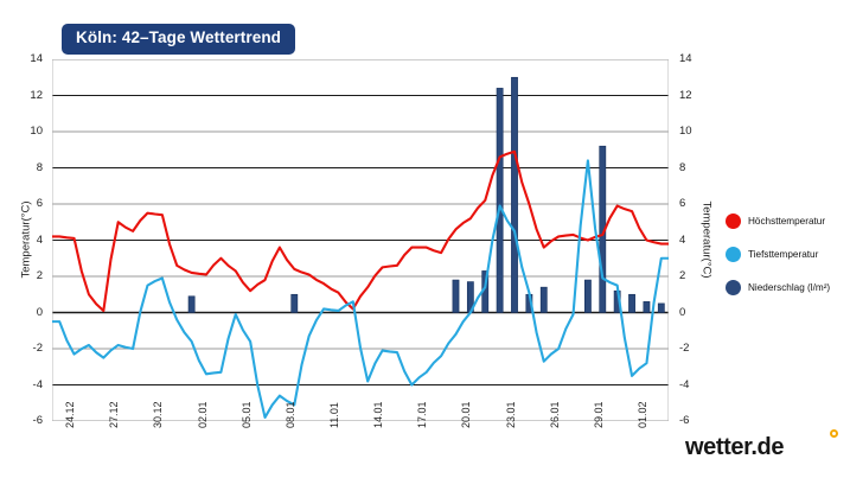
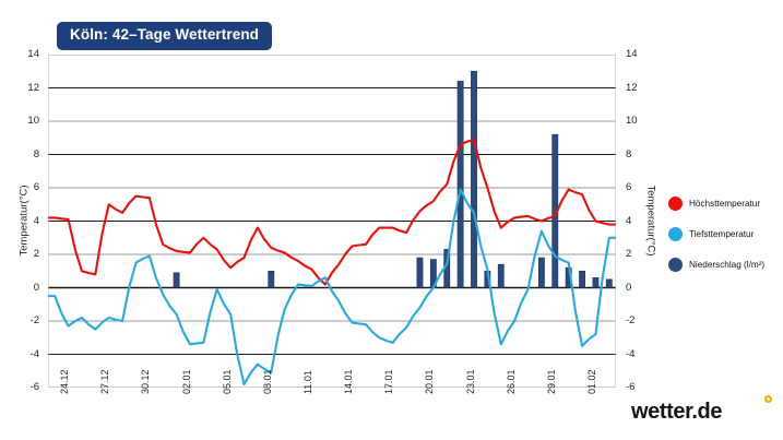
Höchsttemperatur/27.12: 0.1 -> 0.8
Tiefsttemperatur/14.01: -3.8 -> -0.8
Tiefsttemperatur/17.01: -4.0 -> -3.0
Tiefsttemperatur/26.01: -2.7 -> -3.4
Tiefsttemperatur/29.01: 8.4 -> 3.4
